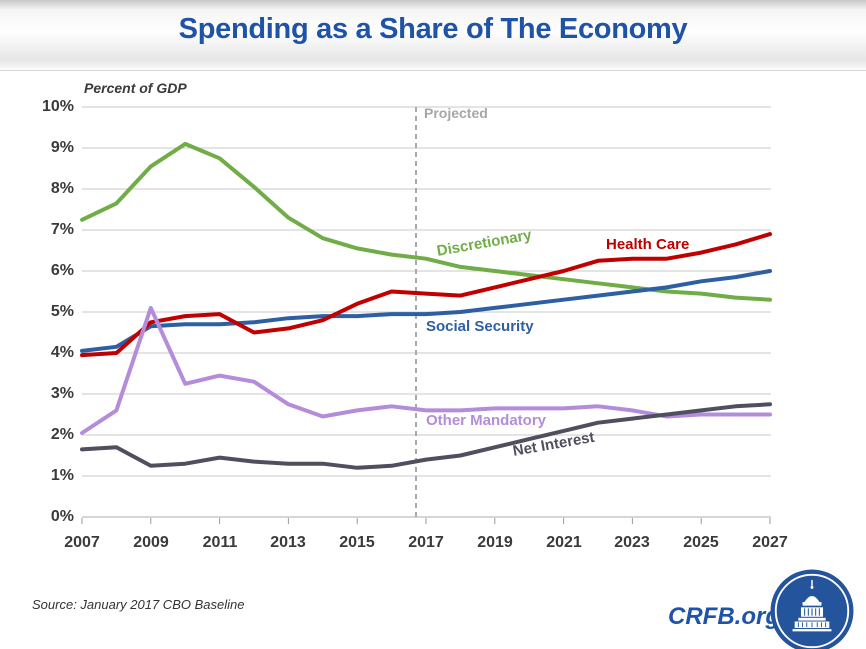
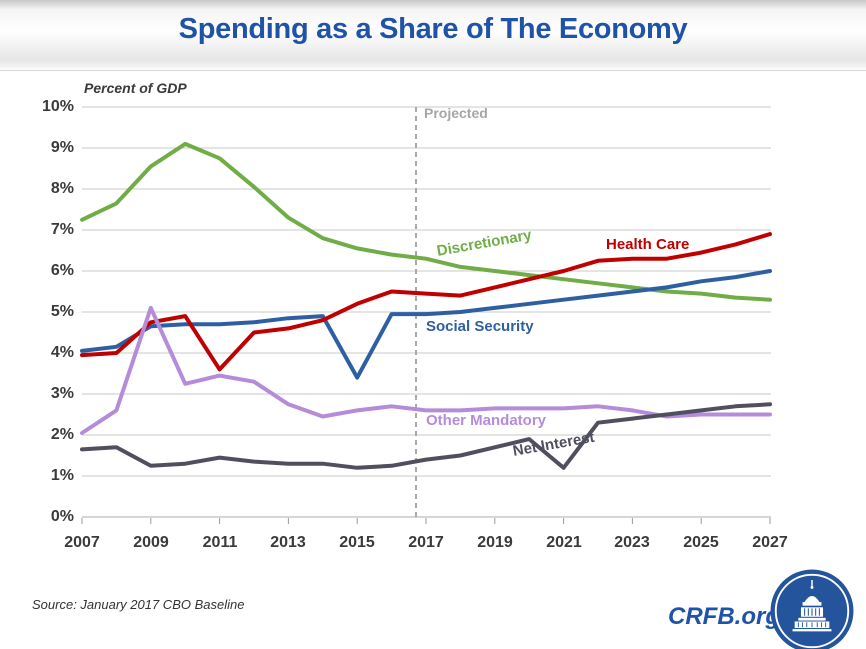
Health Care/2011: 5.0% -> 3.6%
Social Security/2015: 4.9% -> 3.4%
Net Interest/2021: 2.1% -> 1.2%
